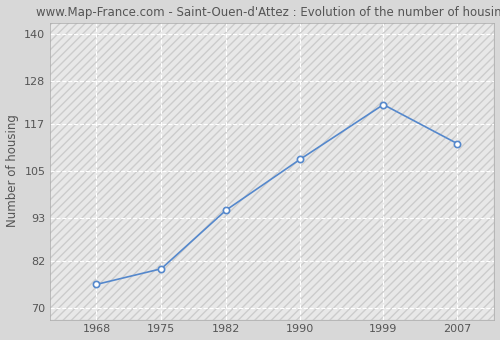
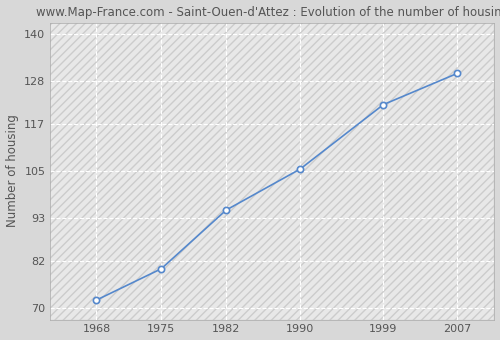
1968: 76.0 -> 72.0
1990: 108.0 -> 105.5
2007: 112.0 -> 130.0
